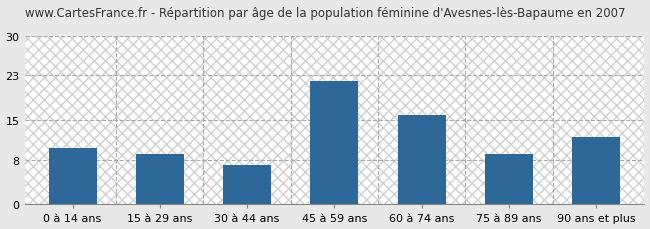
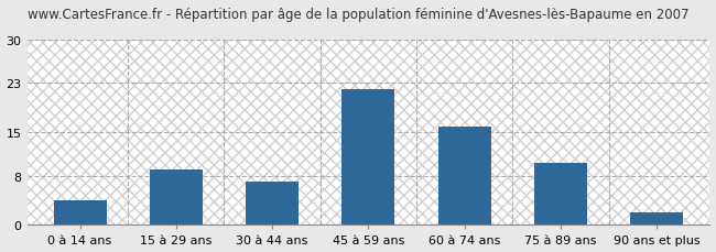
0 à 14 ans: 10 -> 4
75 à 89 ans: 9 -> 10
90 ans et plus: 12 -> 2
